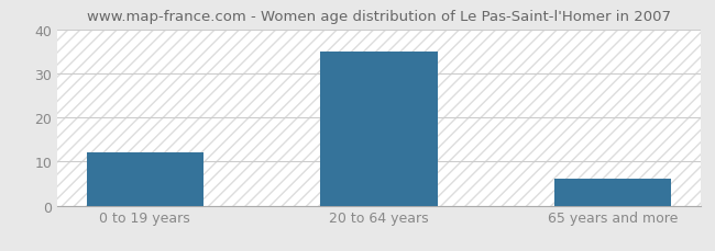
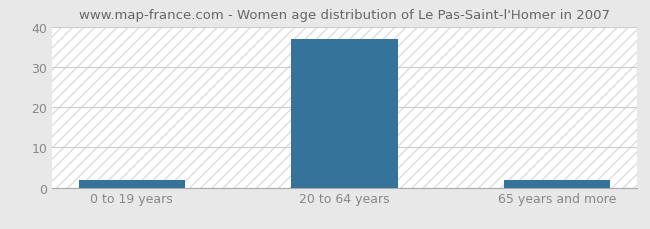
0 to 19 years: 12 -> 2
20 to 64 years: 35 -> 37
65 years and more: 6 -> 2
